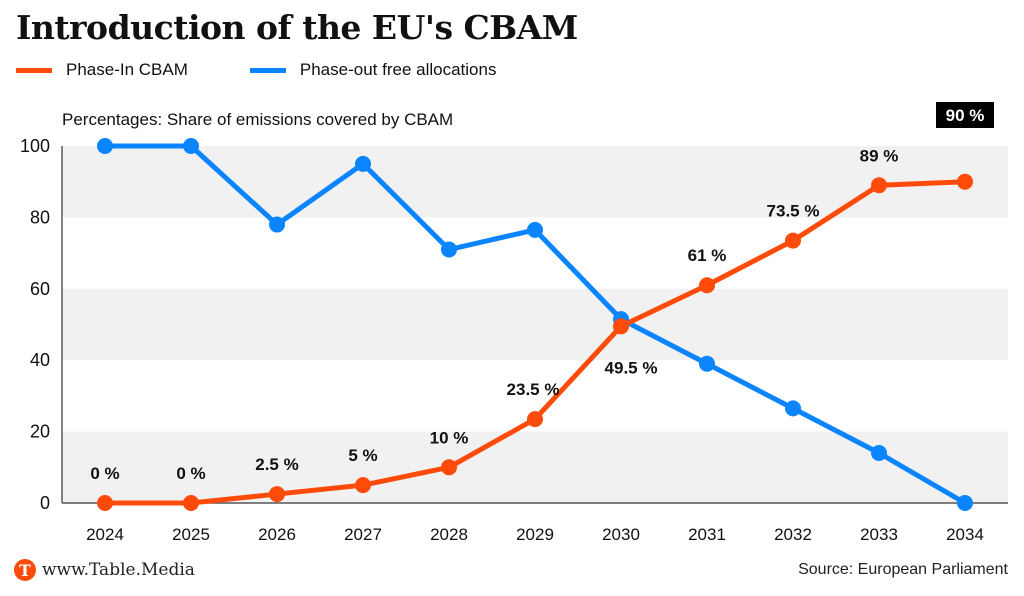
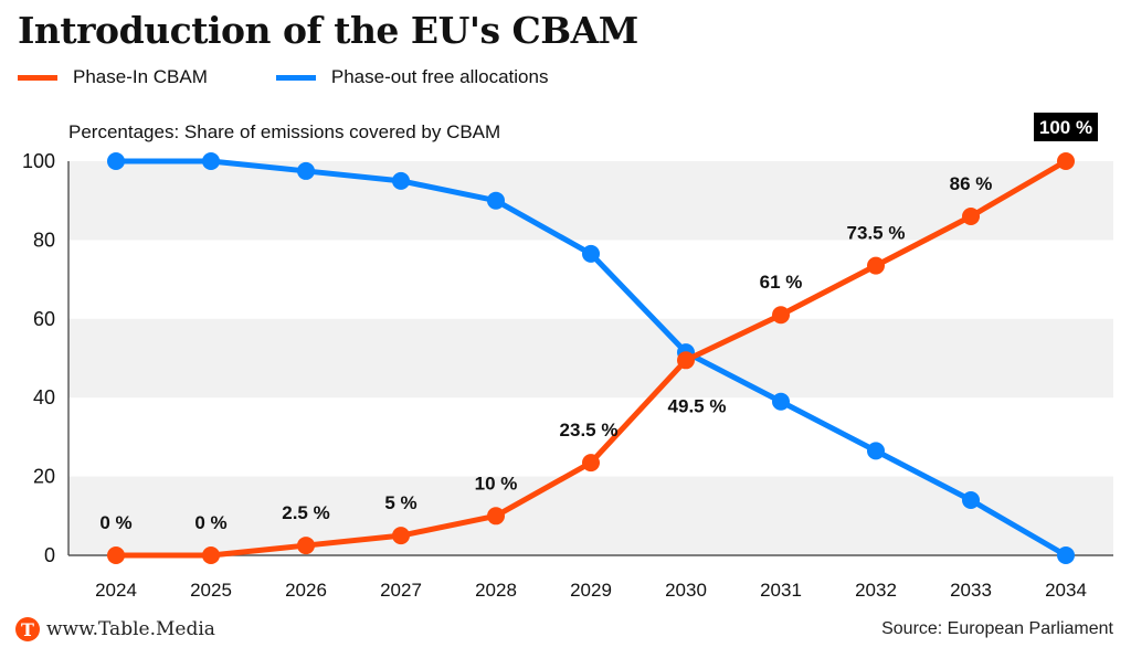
Phase-out free allocations/2026: 78 -> 98
Phase-out free allocations/2028: 71 -> 90
Phase-In CBAM/2033: 89 -> 86
Phase-In CBAM/2034: 90 -> 100
